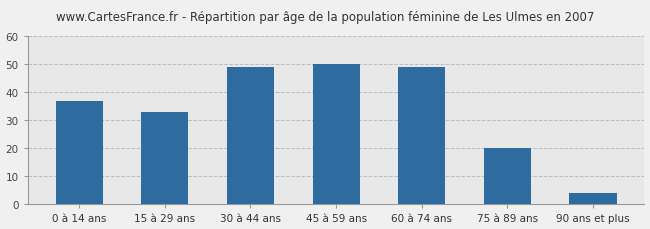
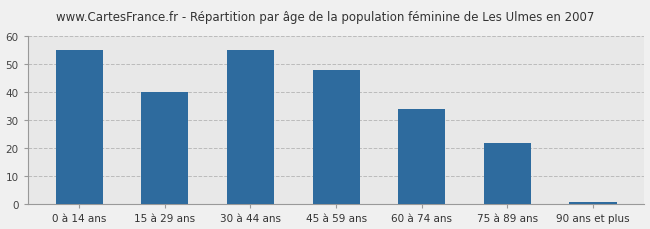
0 à 14 ans: 37 -> 55
15 à 29 ans: 33 -> 40
30 à 44 ans: 49 -> 55
45 à 59 ans: 50 -> 48
60 à 74 ans: 49 -> 34
75 à 89 ans: 20 -> 22
90 ans et plus: 4 -> 1
